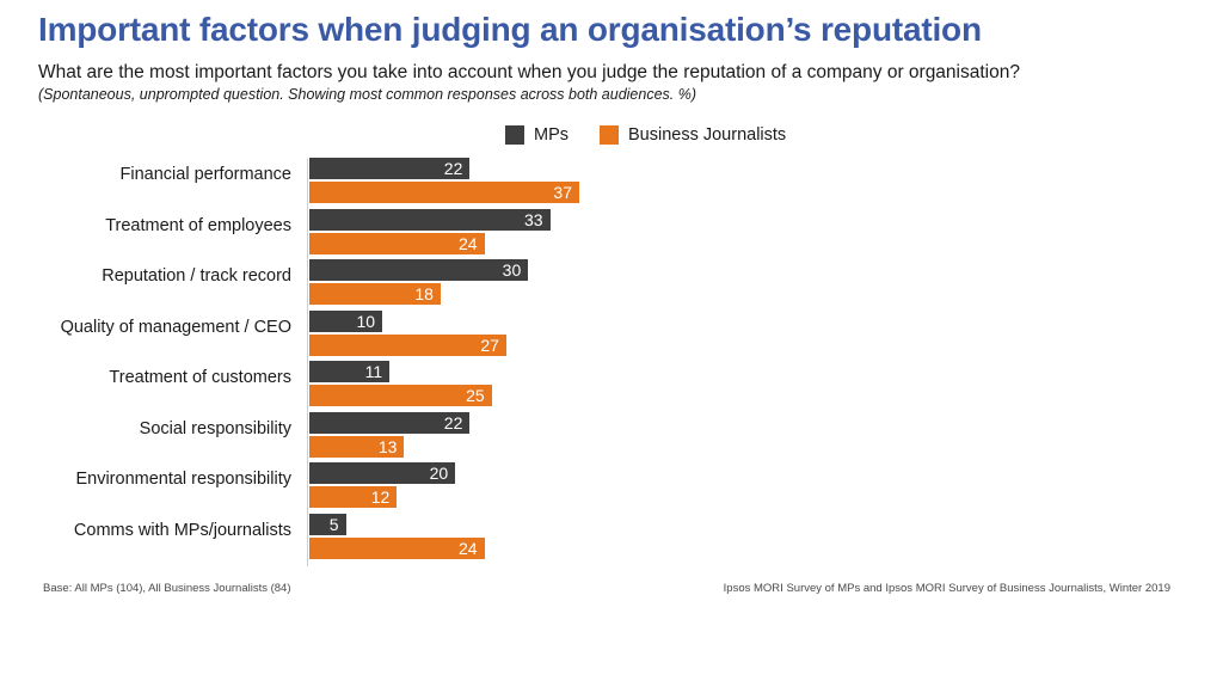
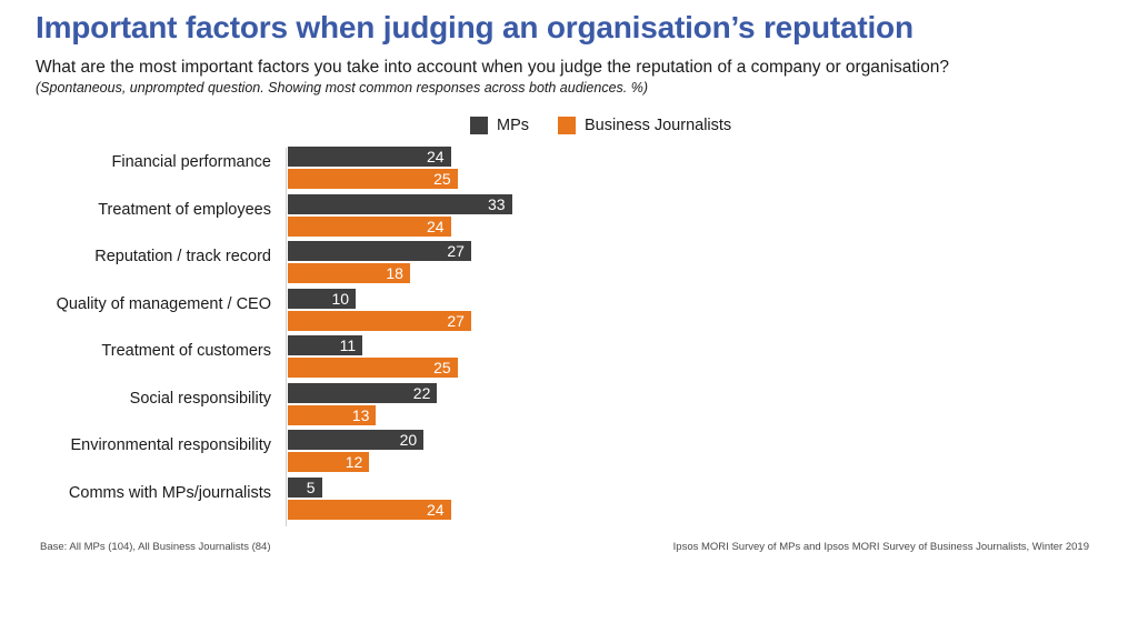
MPs/Financial performance: 22 -> 24
Business Journalists/Financial performance: 37 -> 25
MPs/Reputation / track record: 30 -> 27
